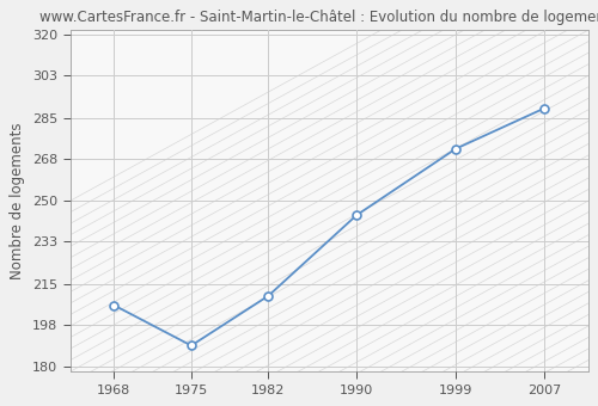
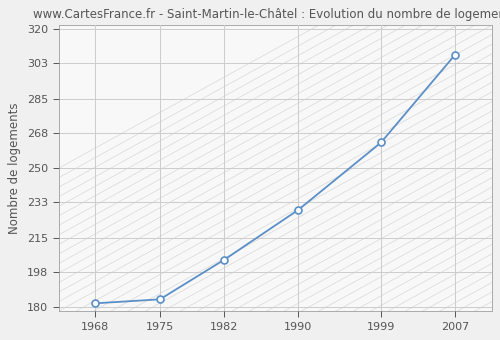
1968: 206 -> 182
1975: 189 -> 184
1982: 210 -> 204
1990: 244 -> 229
1999: 272 -> 263
2007: 289 -> 307
